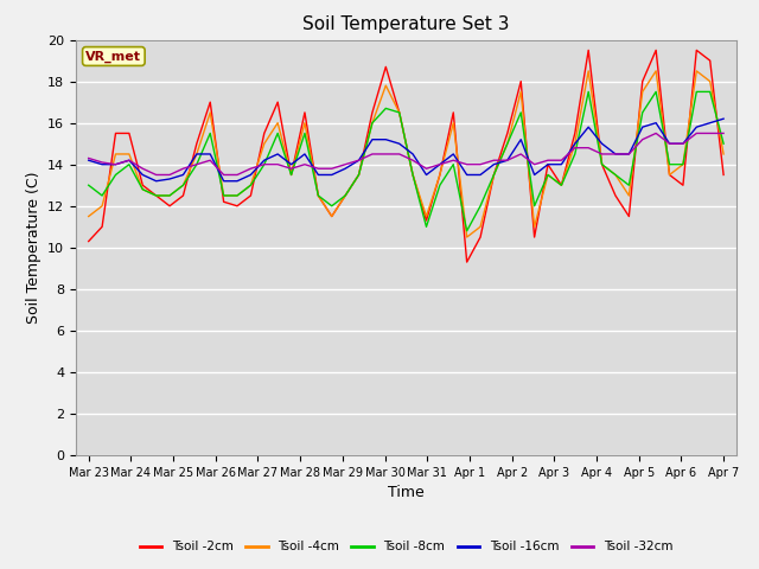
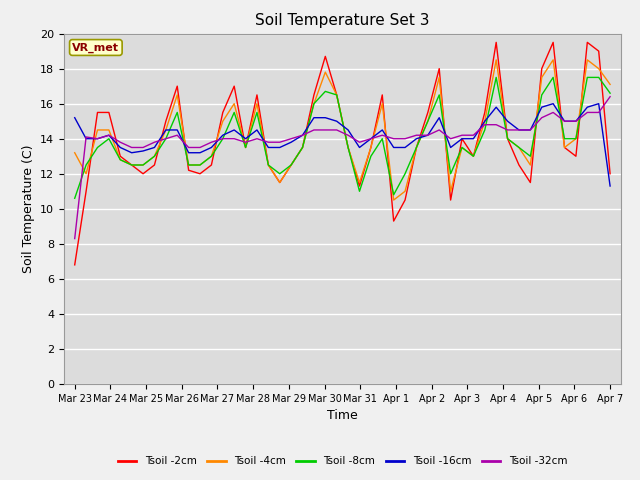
Tsoil -2cm/Mar 23: 10.3 -> 6.8
Tsoil -4cm/Mar 23: 11.5 -> 13.2
Tsoil -8cm/Mar 23: 13.0 -> 10.6
Tsoil -16cm/Mar 23: 14.2 -> 15.2
Tsoil -32cm/Mar 23: 14.3 -> 8.3
Tsoil -2cm/Apr 7: 13.5 -> 12.0
Tsoil -4cm/Apr 7: 14.5 -> 17.1
Tsoil -8cm/Apr 7: 15.0 -> 16.6
Tsoil -16cm/Apr 7: 16.2 -> 11.3
Tsoil -32cm/Apr 7: 15.5 -> 16.4
